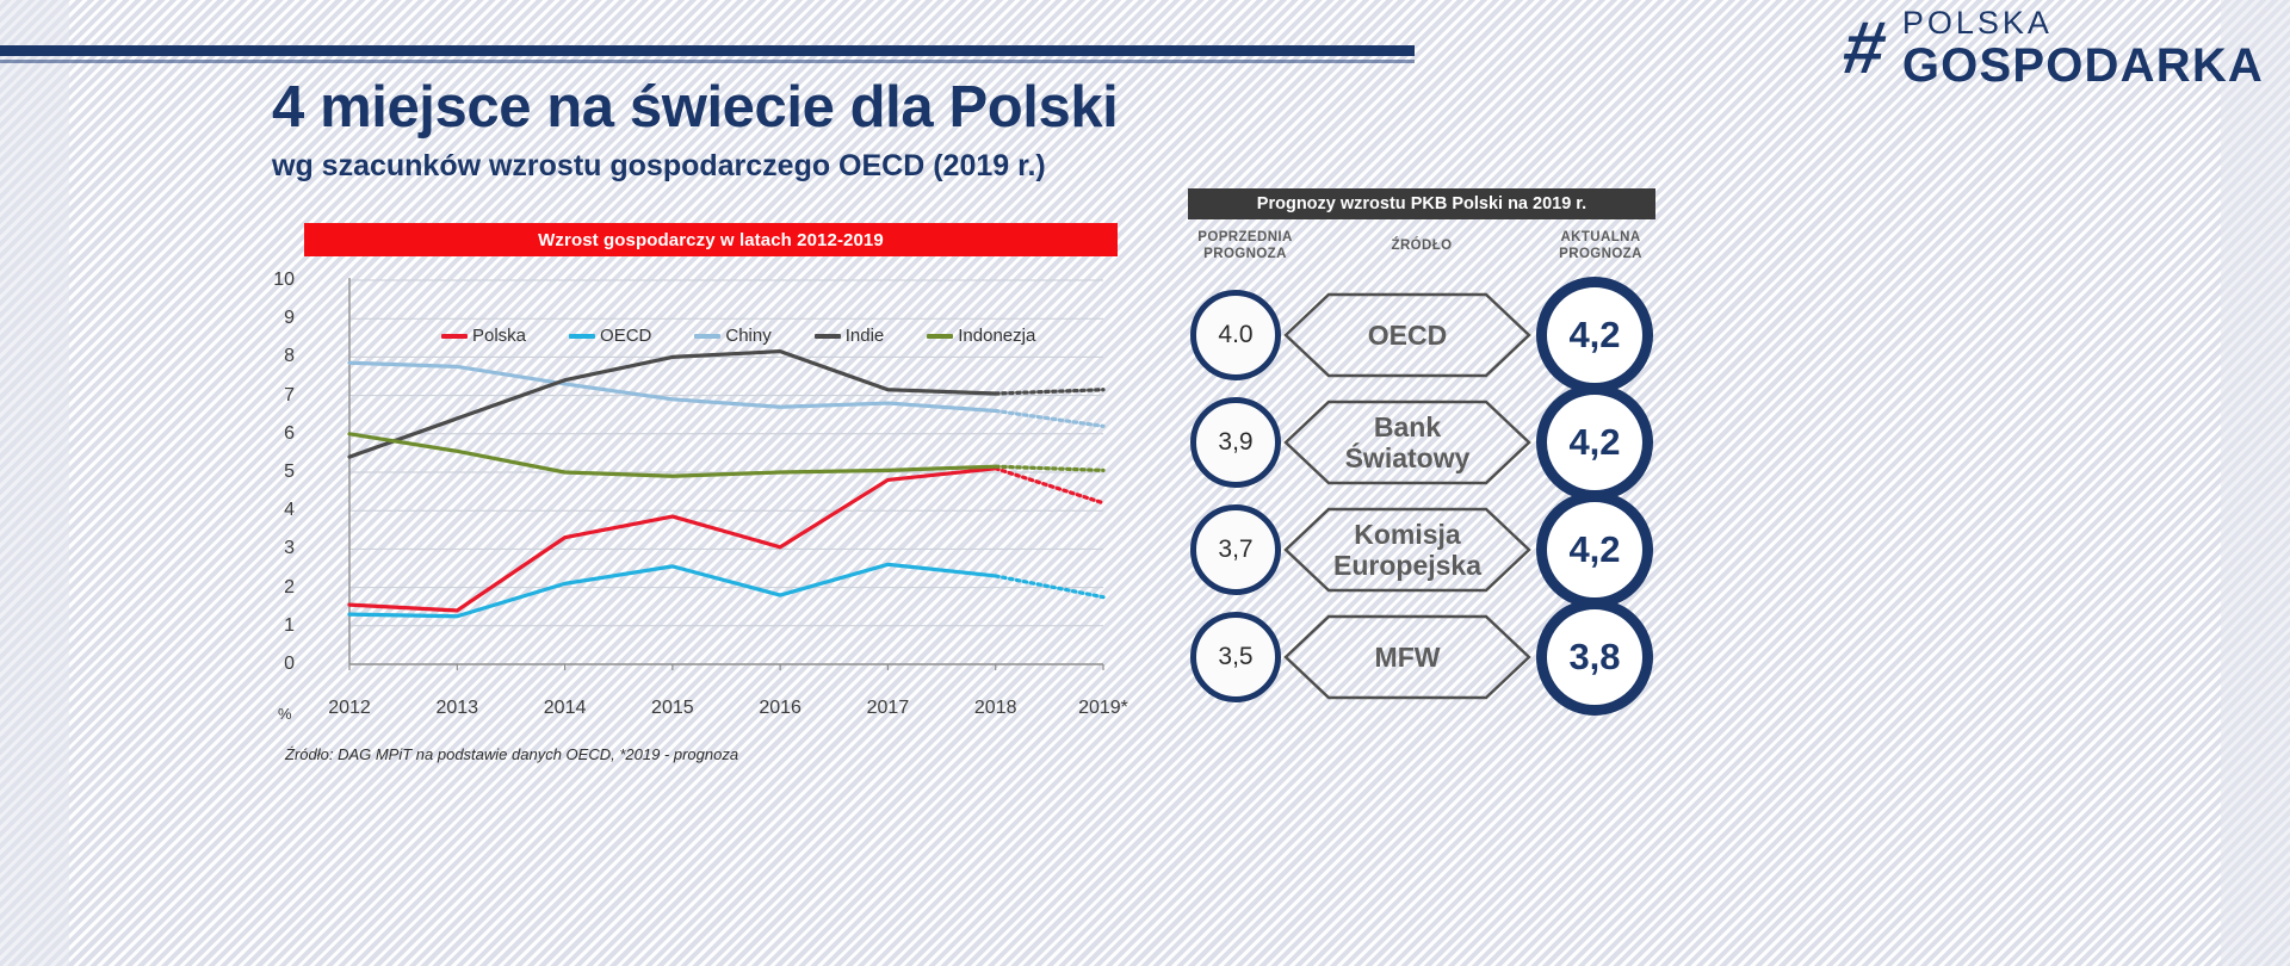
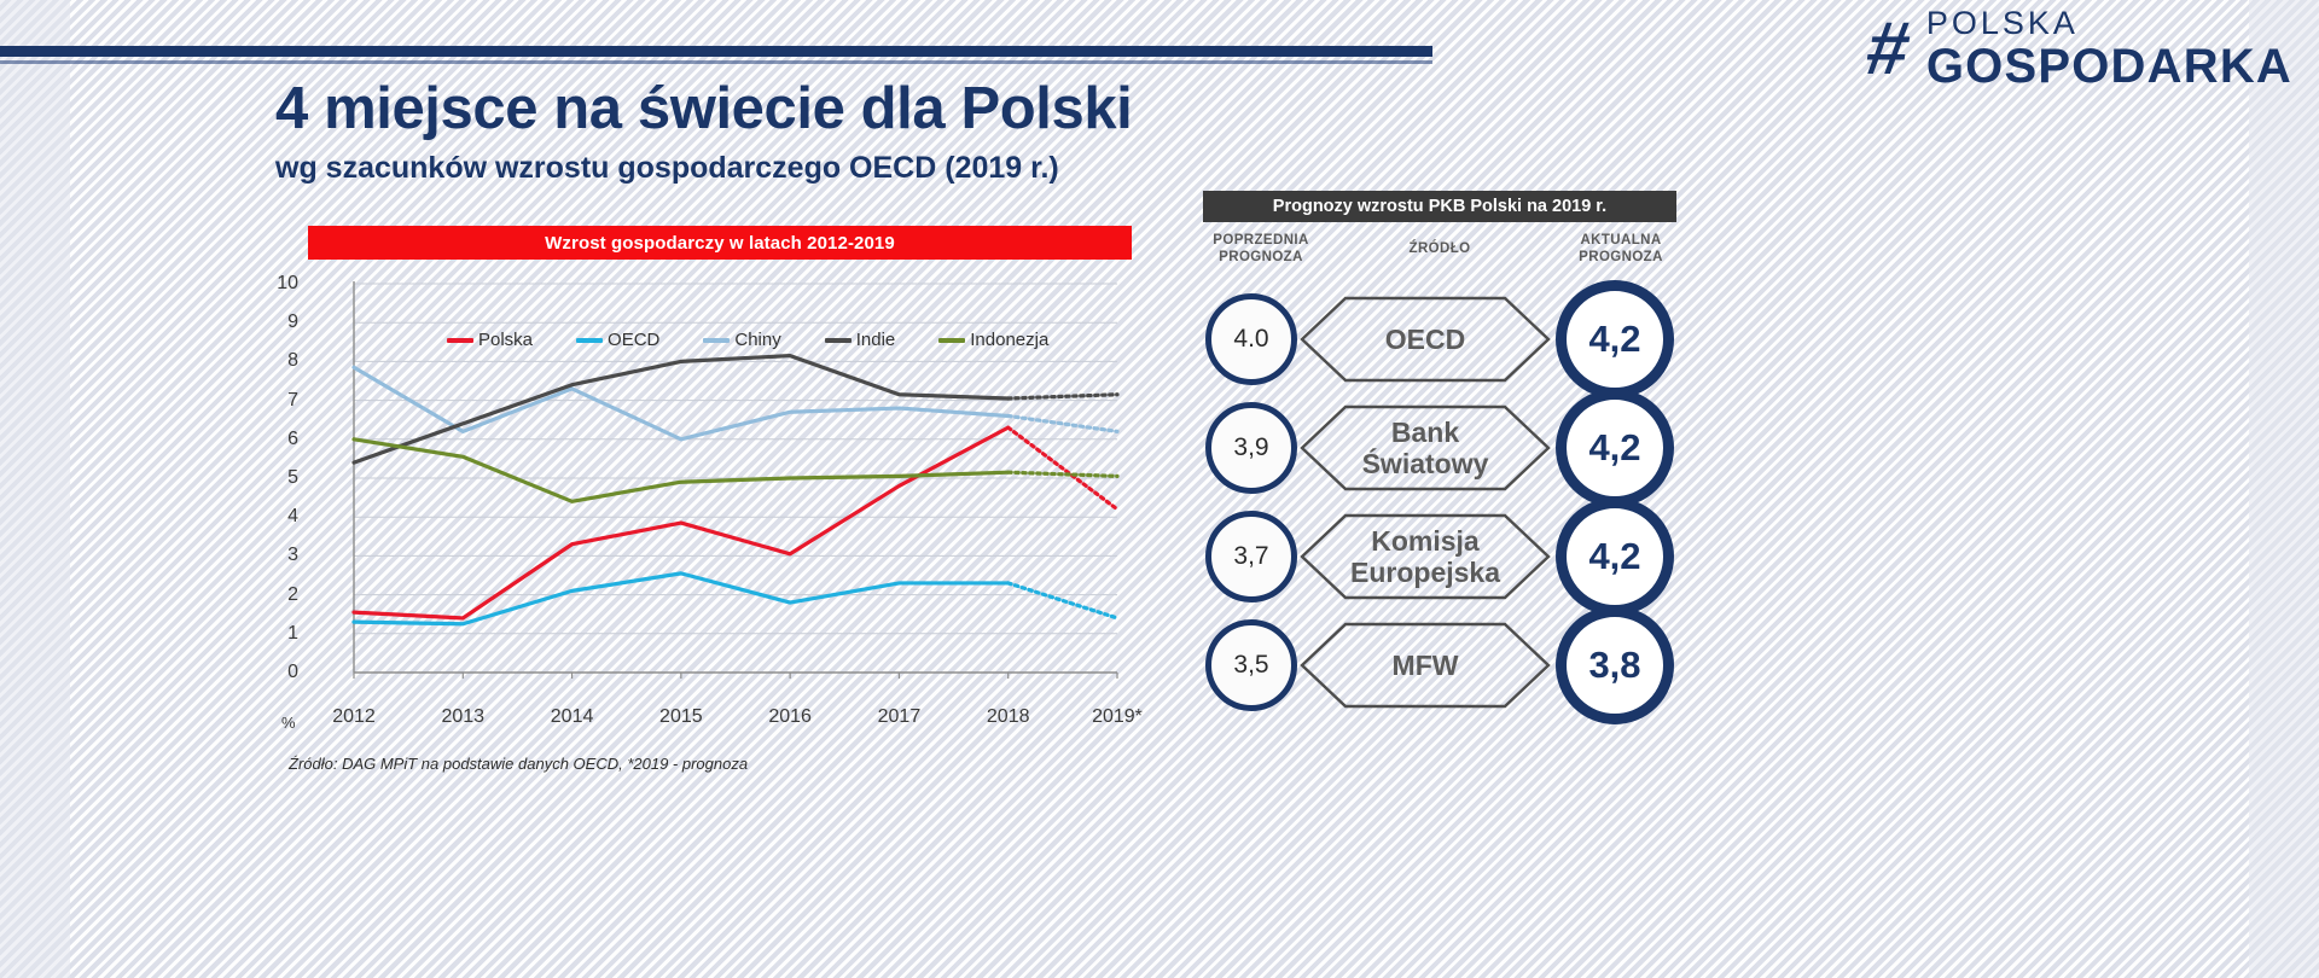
Chiny/2013: 7.8 -> 6.2
Indonezja/2014: 5.0 -> 4.4
Chiny/2015: 6.9 -> 6.0
OECD/2017: 2.6 -> 2.3
Polska/2018: 5.1 -> 6.3
OECD/2019*: 1.8 -> 1.4
